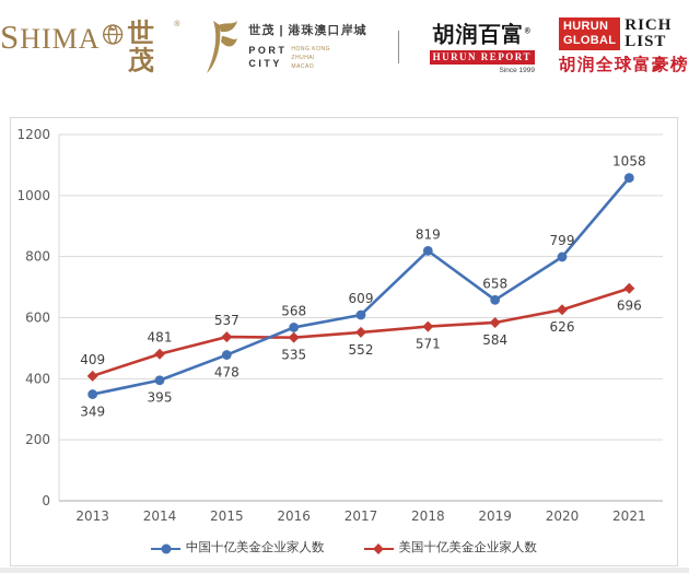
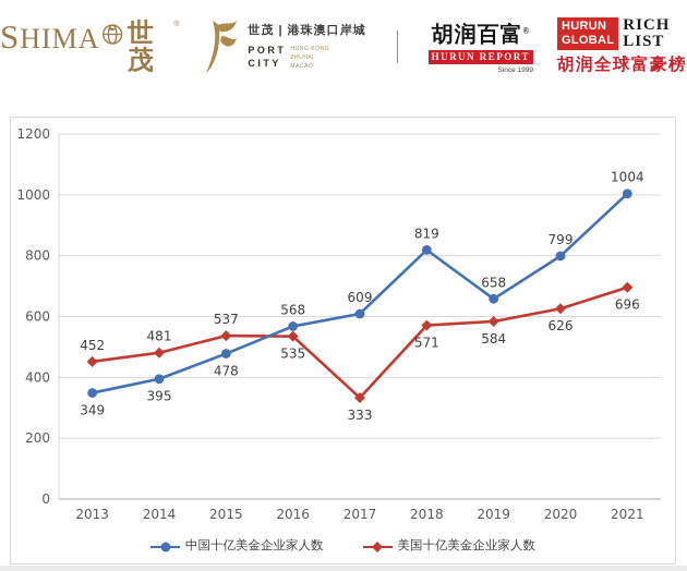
美国十亿美金企业家人数/2013: 409 -> 452
美国十亿美金企业家人数/2017: 552 -> 333
中国十亿美金企业家人数/2021: 1058 -> 1004
